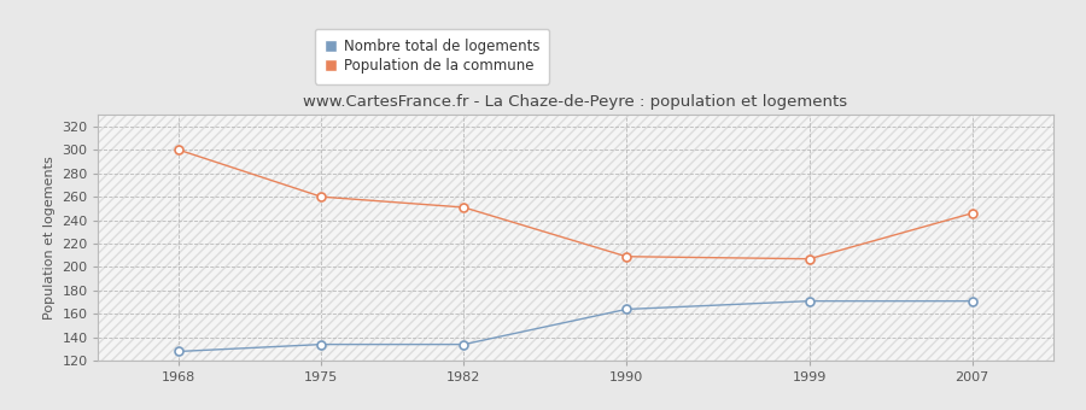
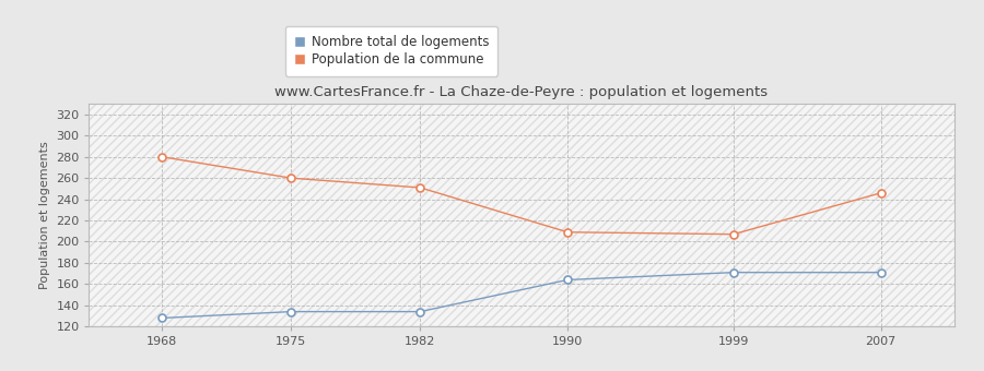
Population de la commune/1968: 300 -> 280
